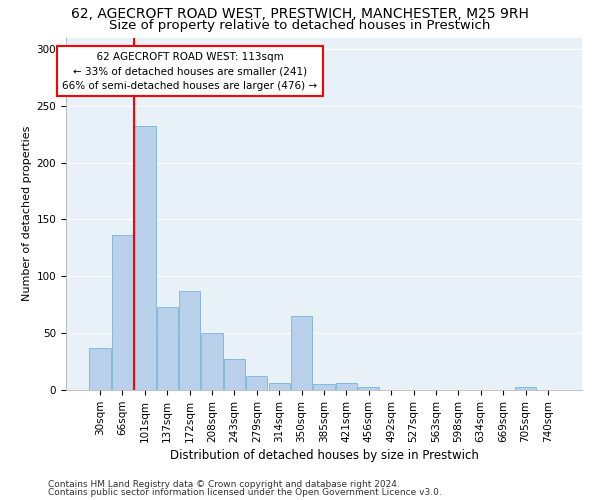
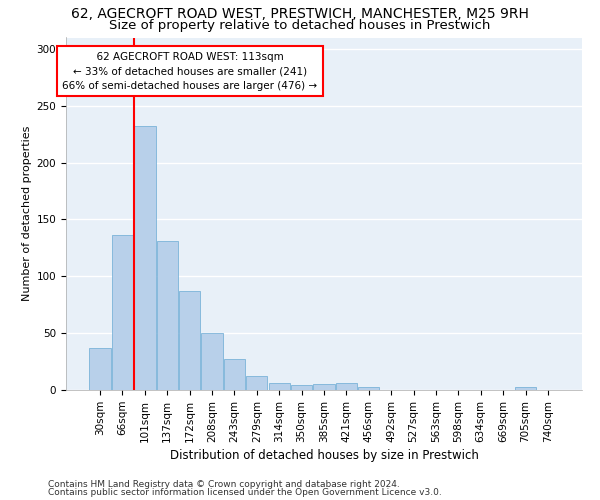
137sqm: 73 -> 131
350sqm: 65 -> 4
